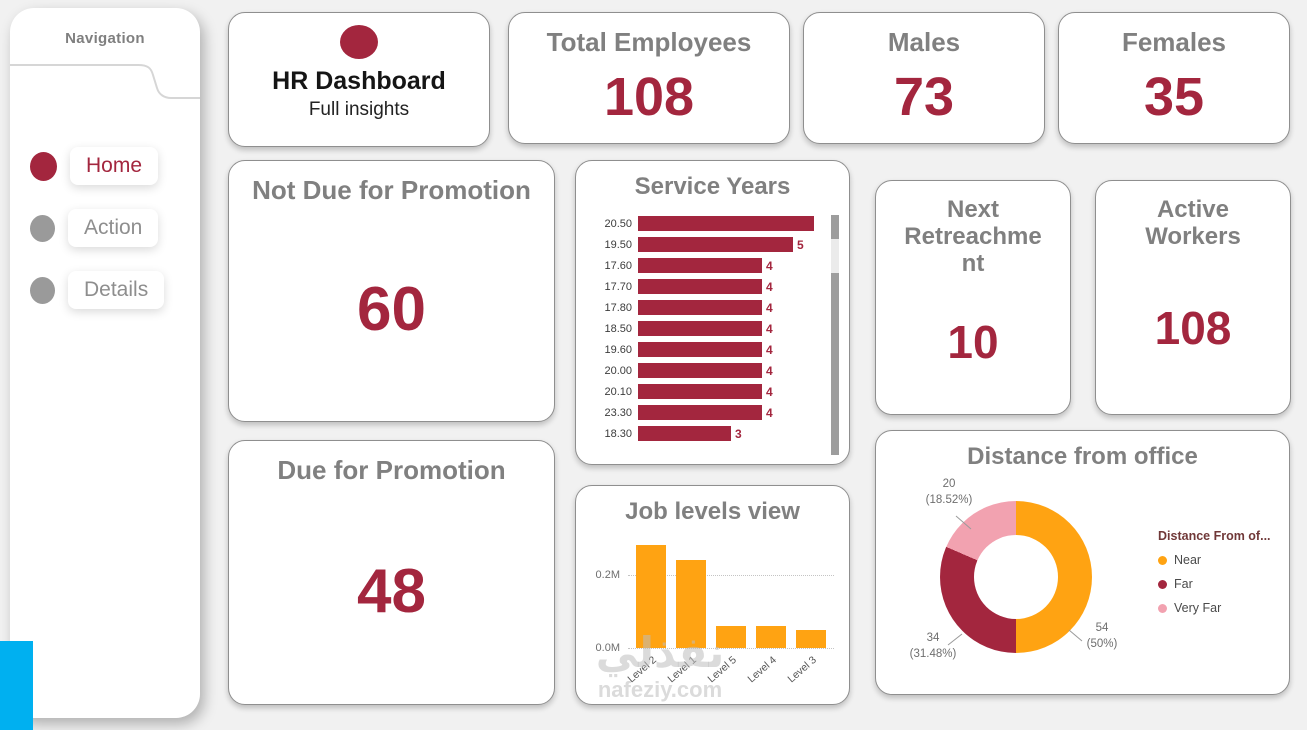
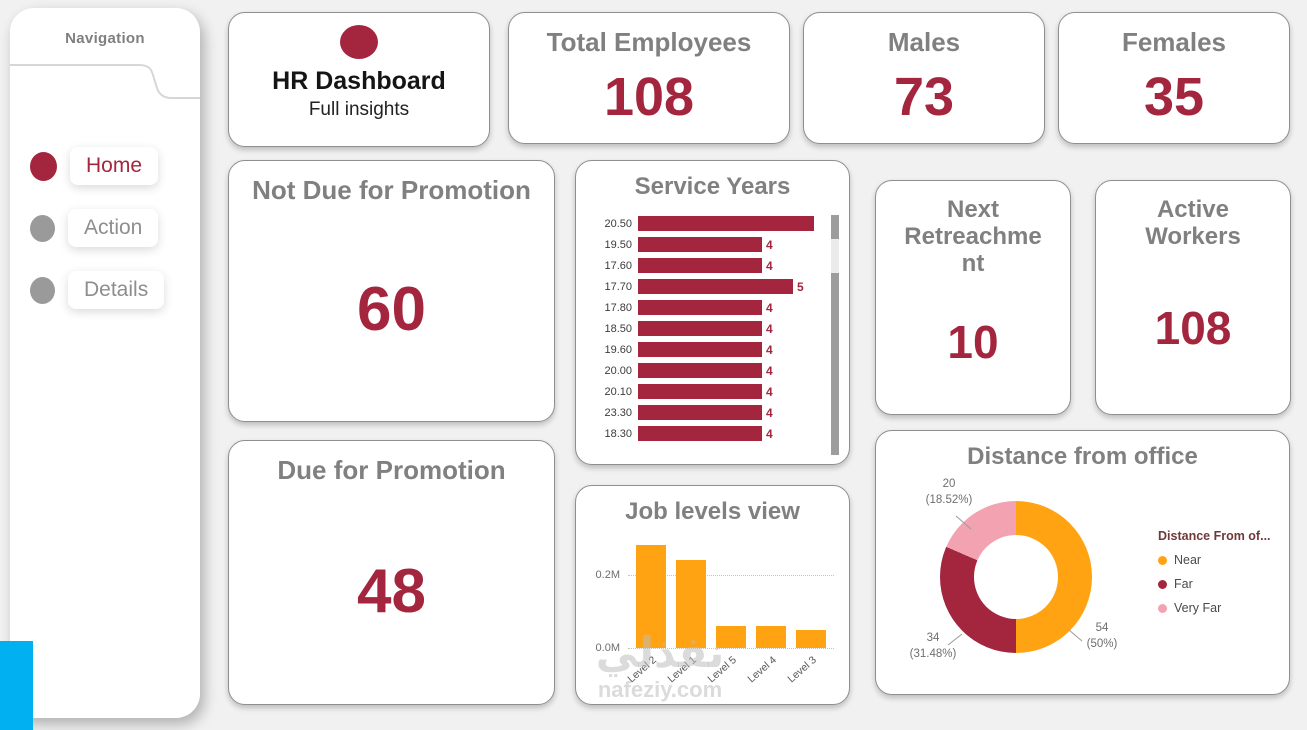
Service Years/19.50: 5 -> 4
Service Years/17.70: 4 -> 5
Service Years/18.30: 3 -> 4
